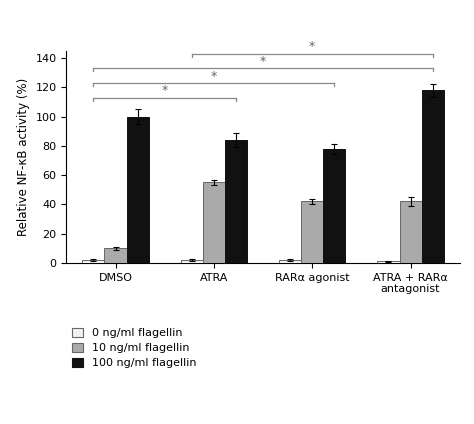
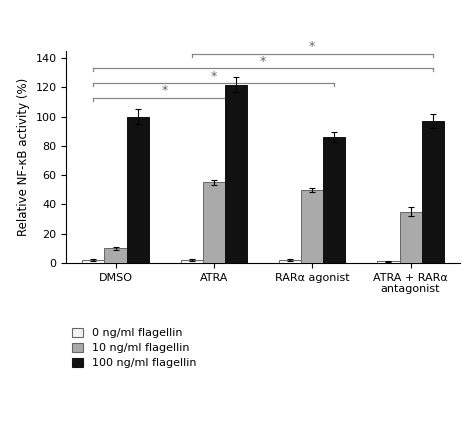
100 ng/ml flagellin/ATRA: 84 -> 122
10 ng/ml flagellin/RARα agonist: 42 -> 50
100 ng/ml flagellin/RARα agonist: 78 -> 86
10 ng/ml flagellin/ATRA + RARα antagonist: 42 -> 35
100 ng/ml flagellin/ATRA + RARα antagonist: 118 -> 97
